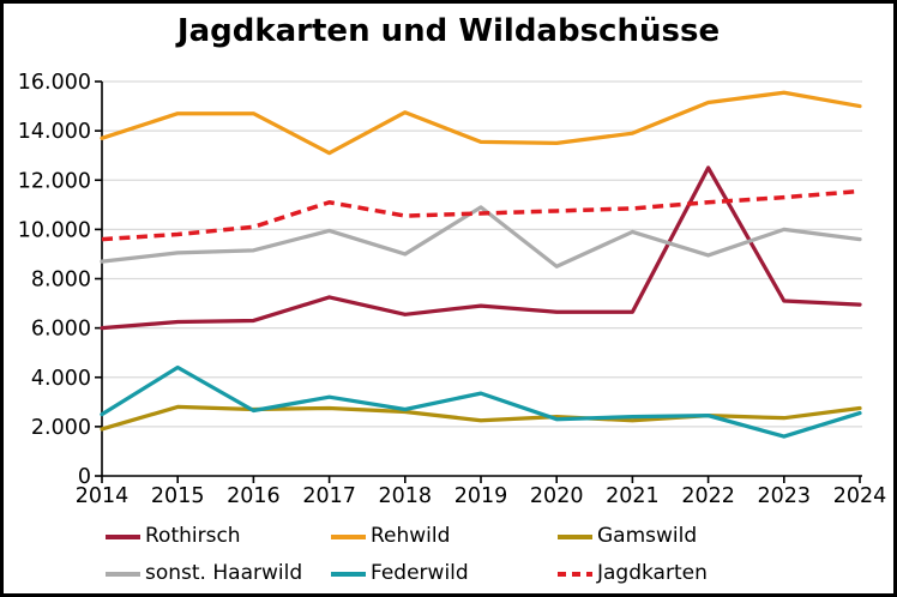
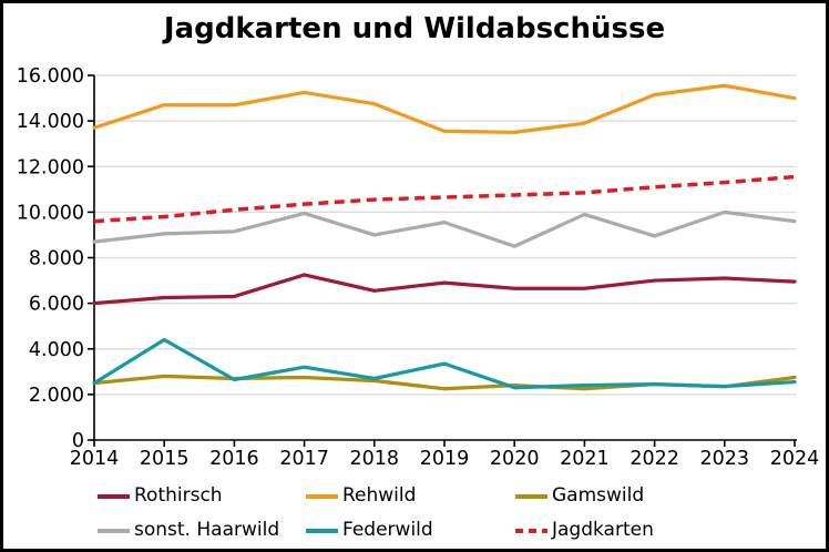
Gamswild/2014: 1900 -> 2500
Rehwild/2017: 13100 -> 15200
Jagdkarten/2017: 11100 -> 10400
sonst. Haarwild/2019: 10900 -> 9600
Rothirsch/2022: 12500 -> 7000
Federwild/2023: 1600 -> 2400
